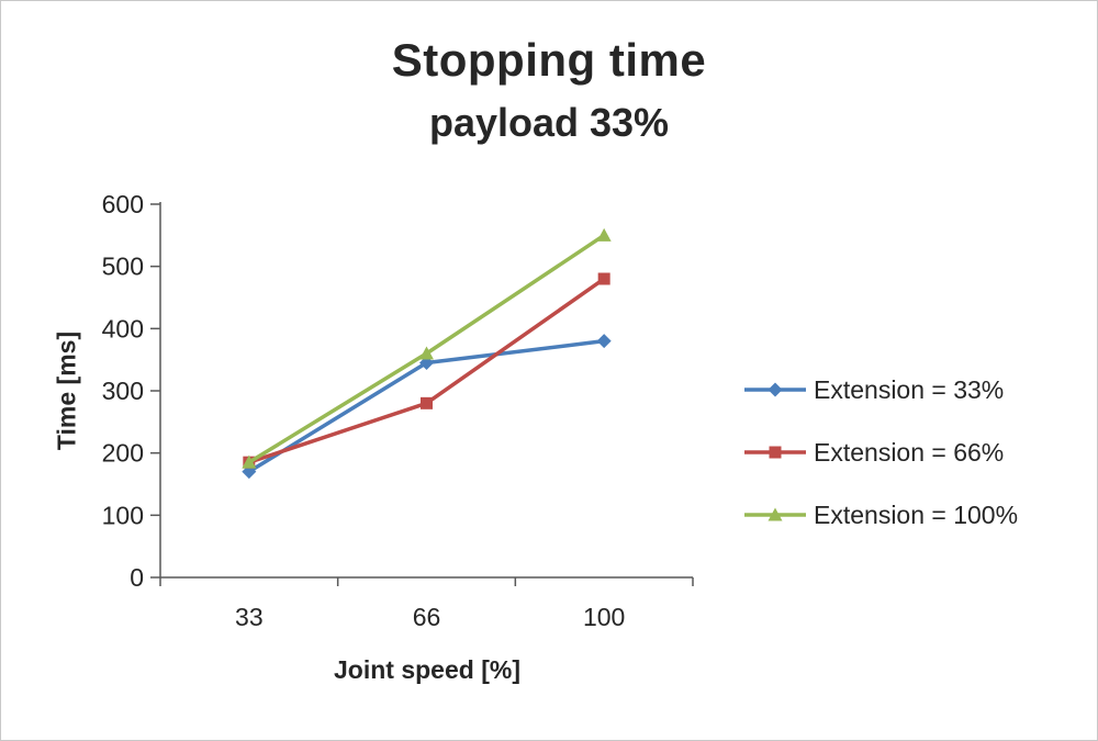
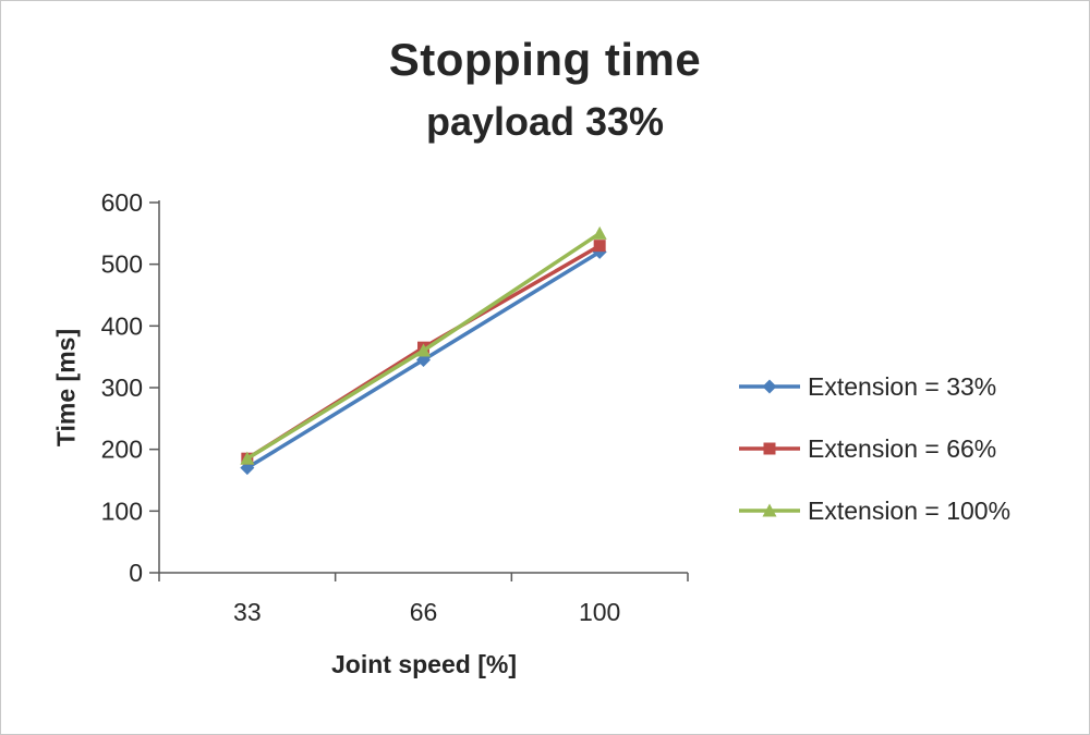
Extension = 66%/66: 280 -> 360
Extension = 33%/100: 380 -> 520
Extension = 66%/100: 480 -> 530
